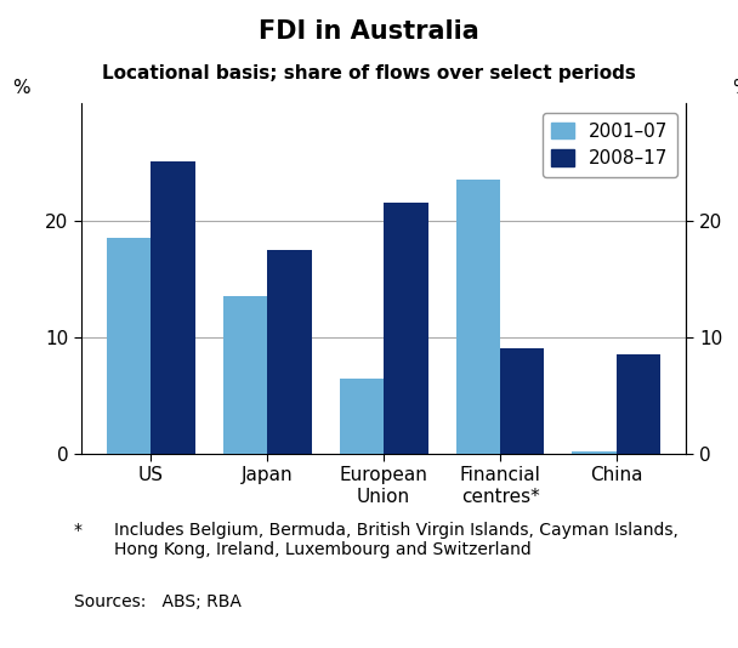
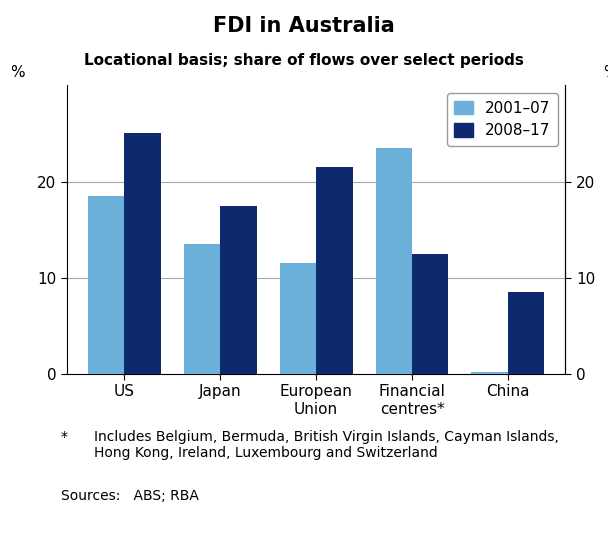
2001–07/European Union: 6.4 -> 11.5
2008–17/Financial centres*: 9.0 -> 12.5
